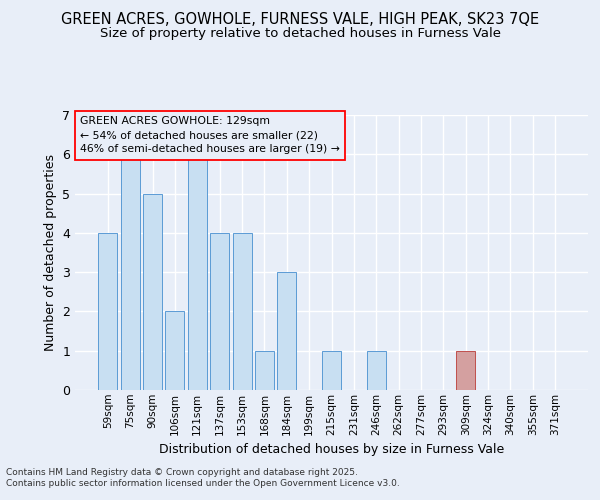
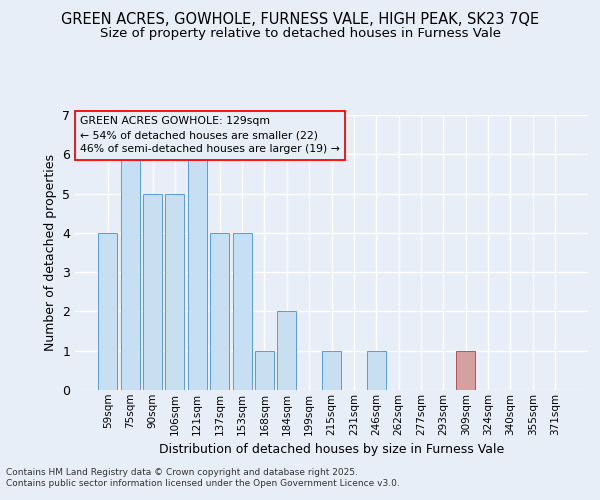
106sqm: 2 -> 5
184sqm: 3 -> 2
